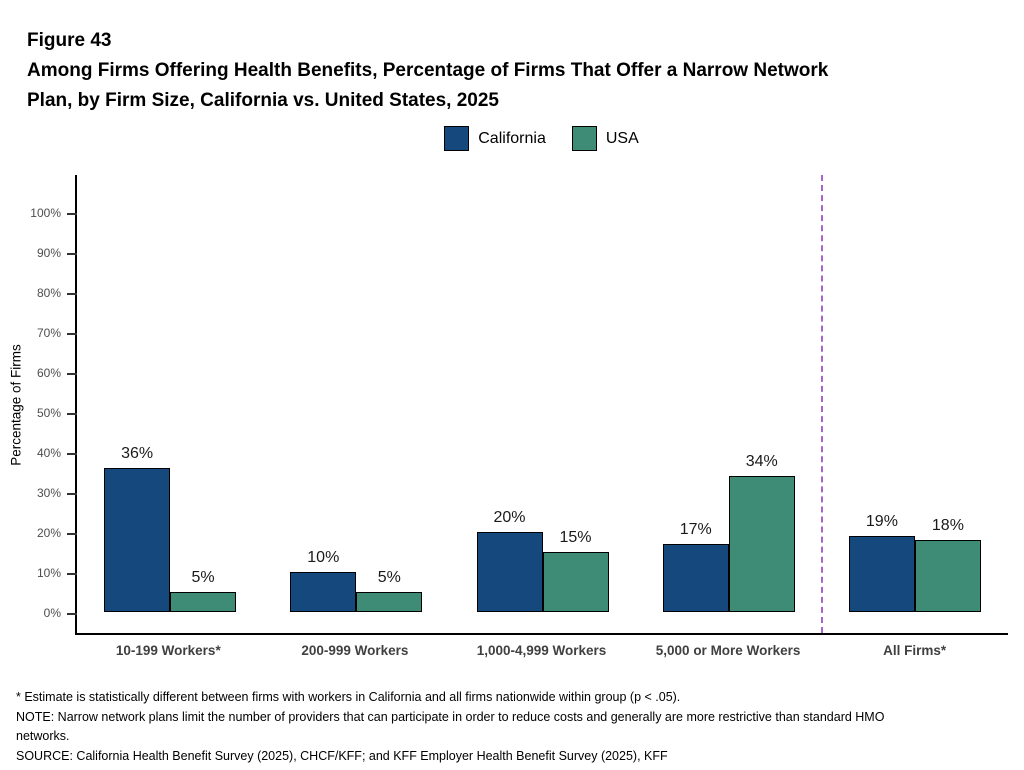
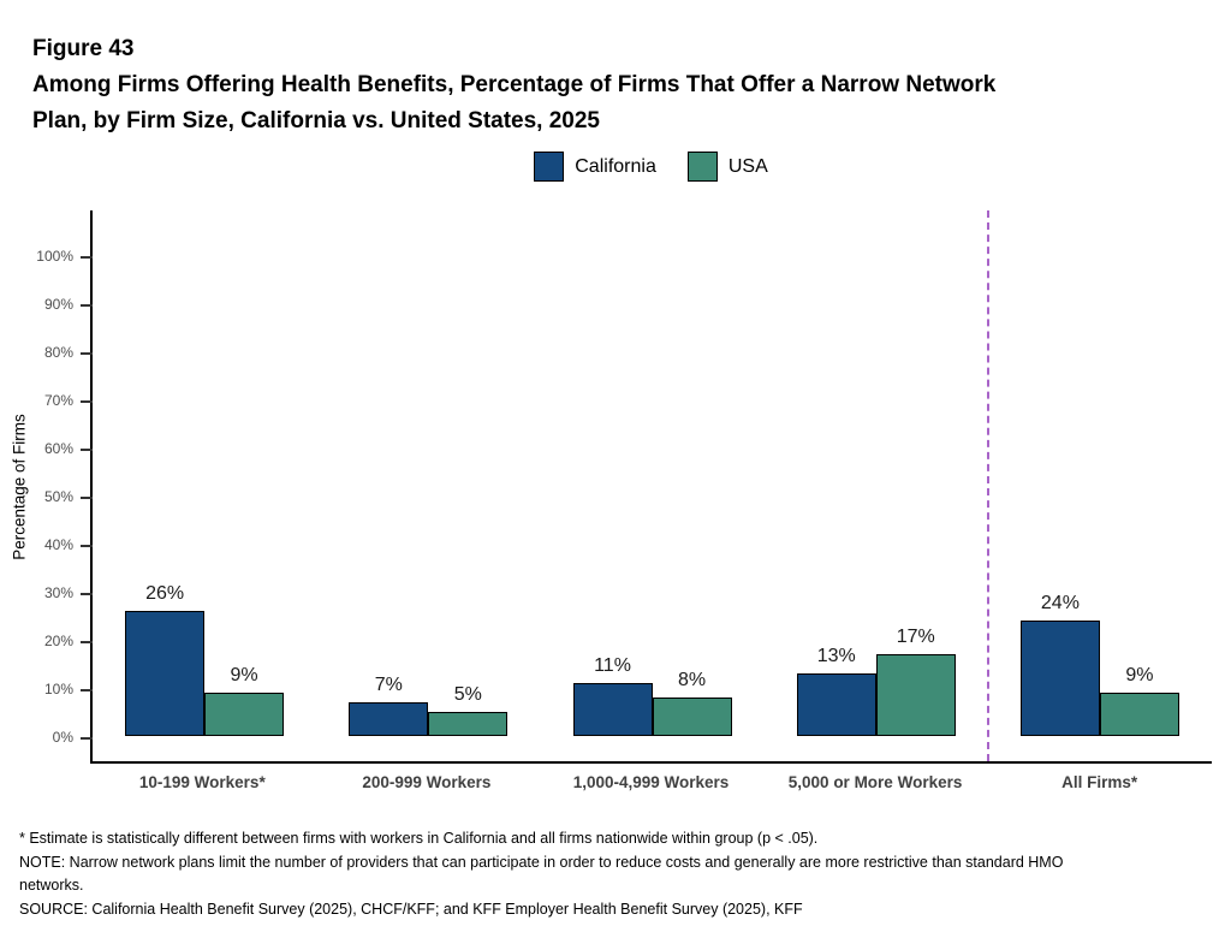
California/10-199 Workers*: 36% -> 26%
USA/10-199 Workers*: 5% -> 9%
California/200-999 Workers: 10% -> 7%
California/1,000-4,999 Workers: 20% -> 11%
USA/1,000-4,999 Workers: 15% -> 8%
California/5,000 or More Workers: 17% -> 13%
USA/5,000 or More Workers: 34% -> 17%
California/All Firms*: 19% -> 24%
USA/All Firms*: 18% -> 9%
